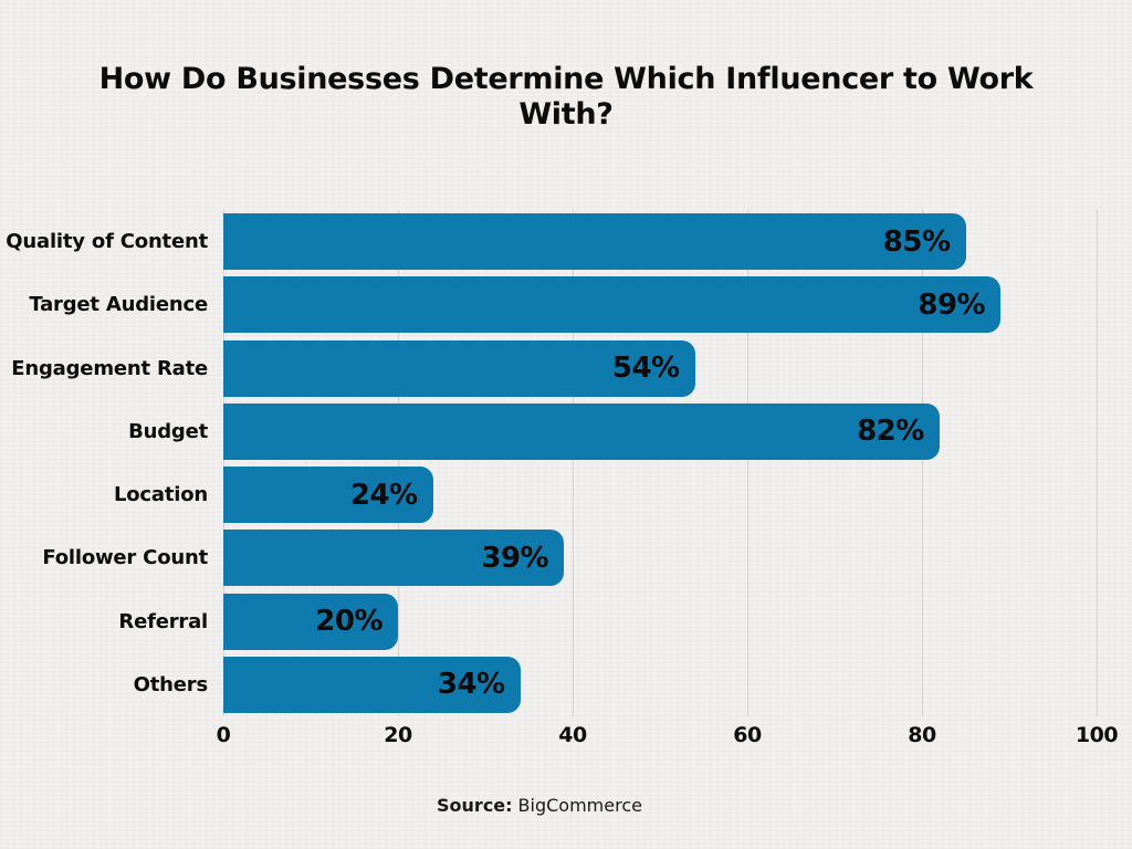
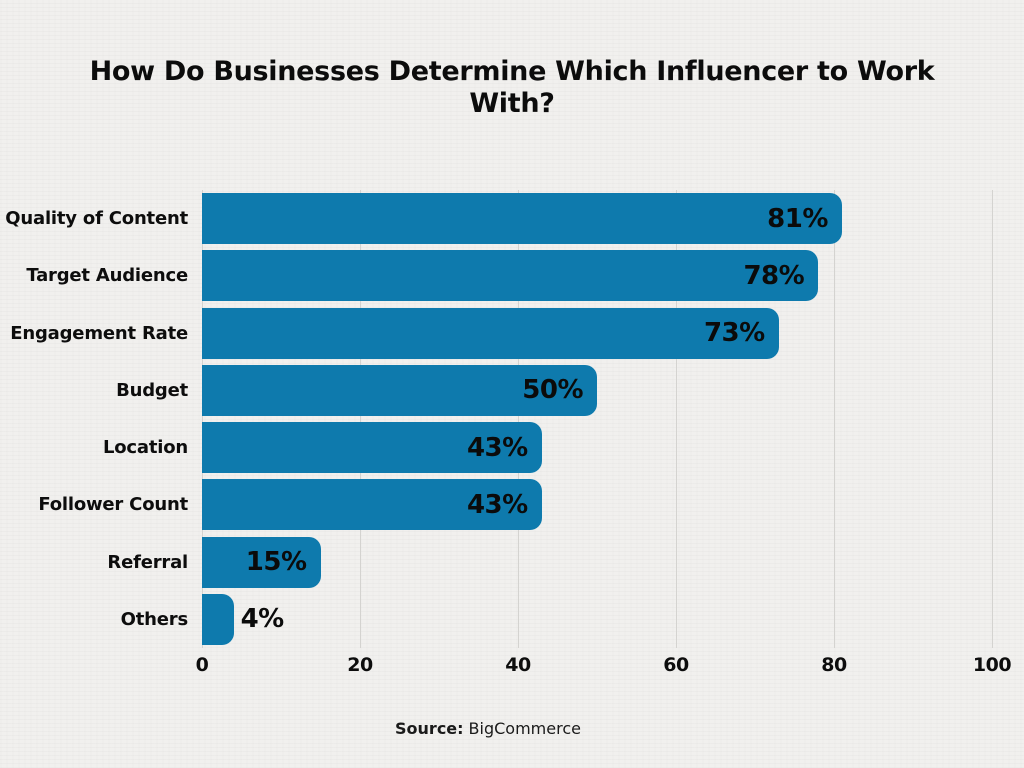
Quality of Content: 85% -> 81%
Target Audience: 89% -> 78%
Engagement Rate: 54% -> 73%
Budget: 82% -> 50%
Location: 24% -> 43%
Follower Count: 39% -> 43%
Referral: 20% -> 15%
Others: 34% -> 4%
